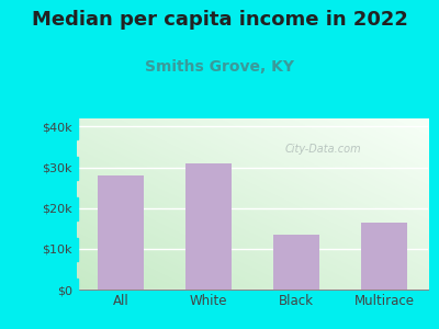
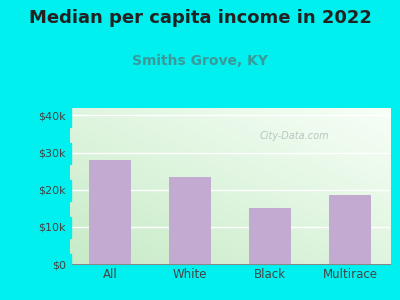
White: $31.0k -> $23.5k
Black: $13.5k -> $15.0k
Multirace: $16.5k -> $18.5k
